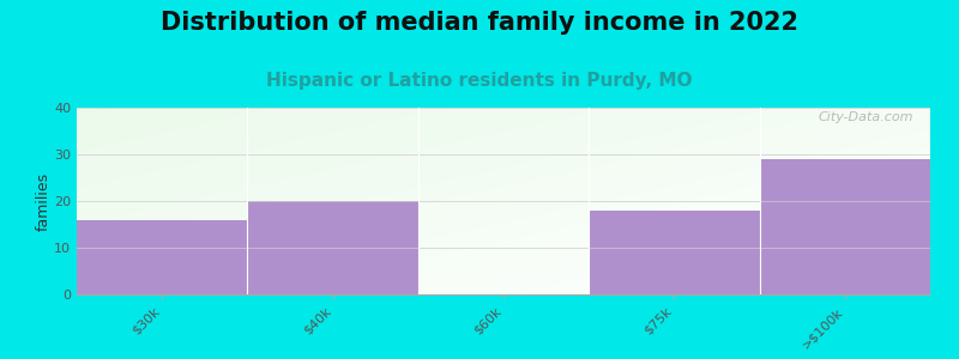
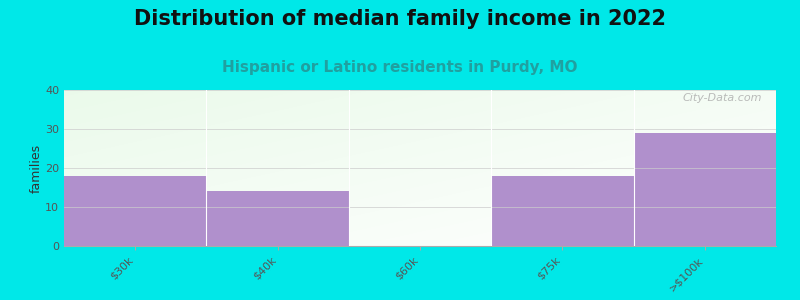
$30k: 16 -> 18
$40k: 20 -> 14
